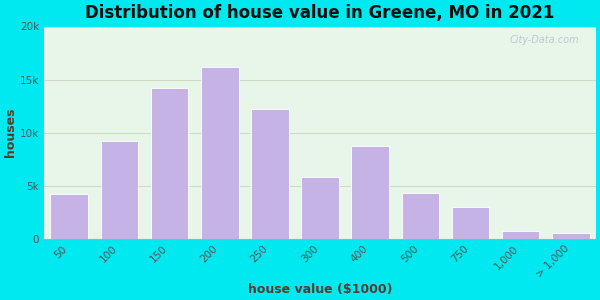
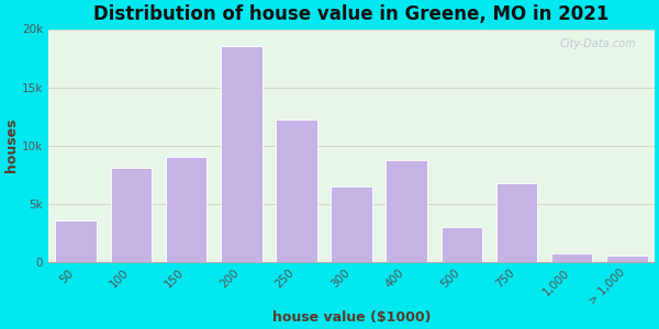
50: 4.2k -> 3.6k
100: 9.2k -> 8.1k
150: 14.2k -> 9.0k
200: 16.2k -> 18.5k
300: 5.8k -> 6.5k
500: 4.3k -> 3.0k
750: 3.0k -> 6.8k
